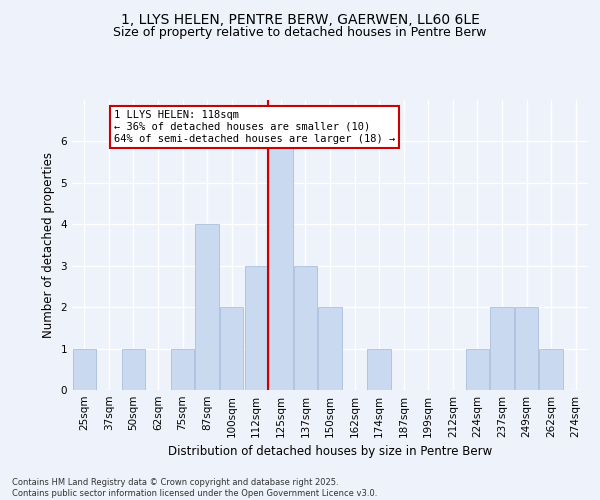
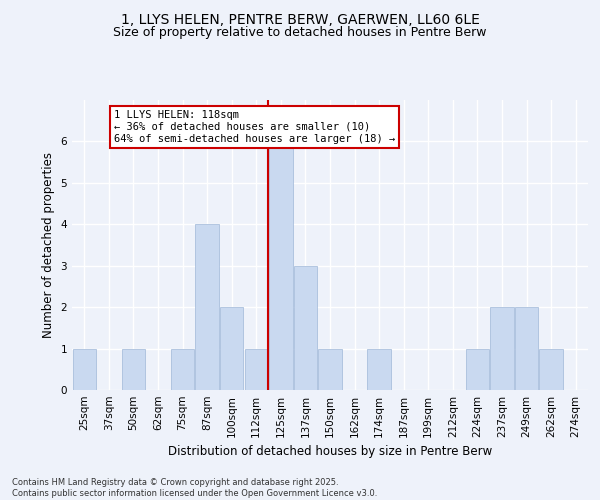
112sqm: 3 -> 1
150sqm: 2 -> 1
